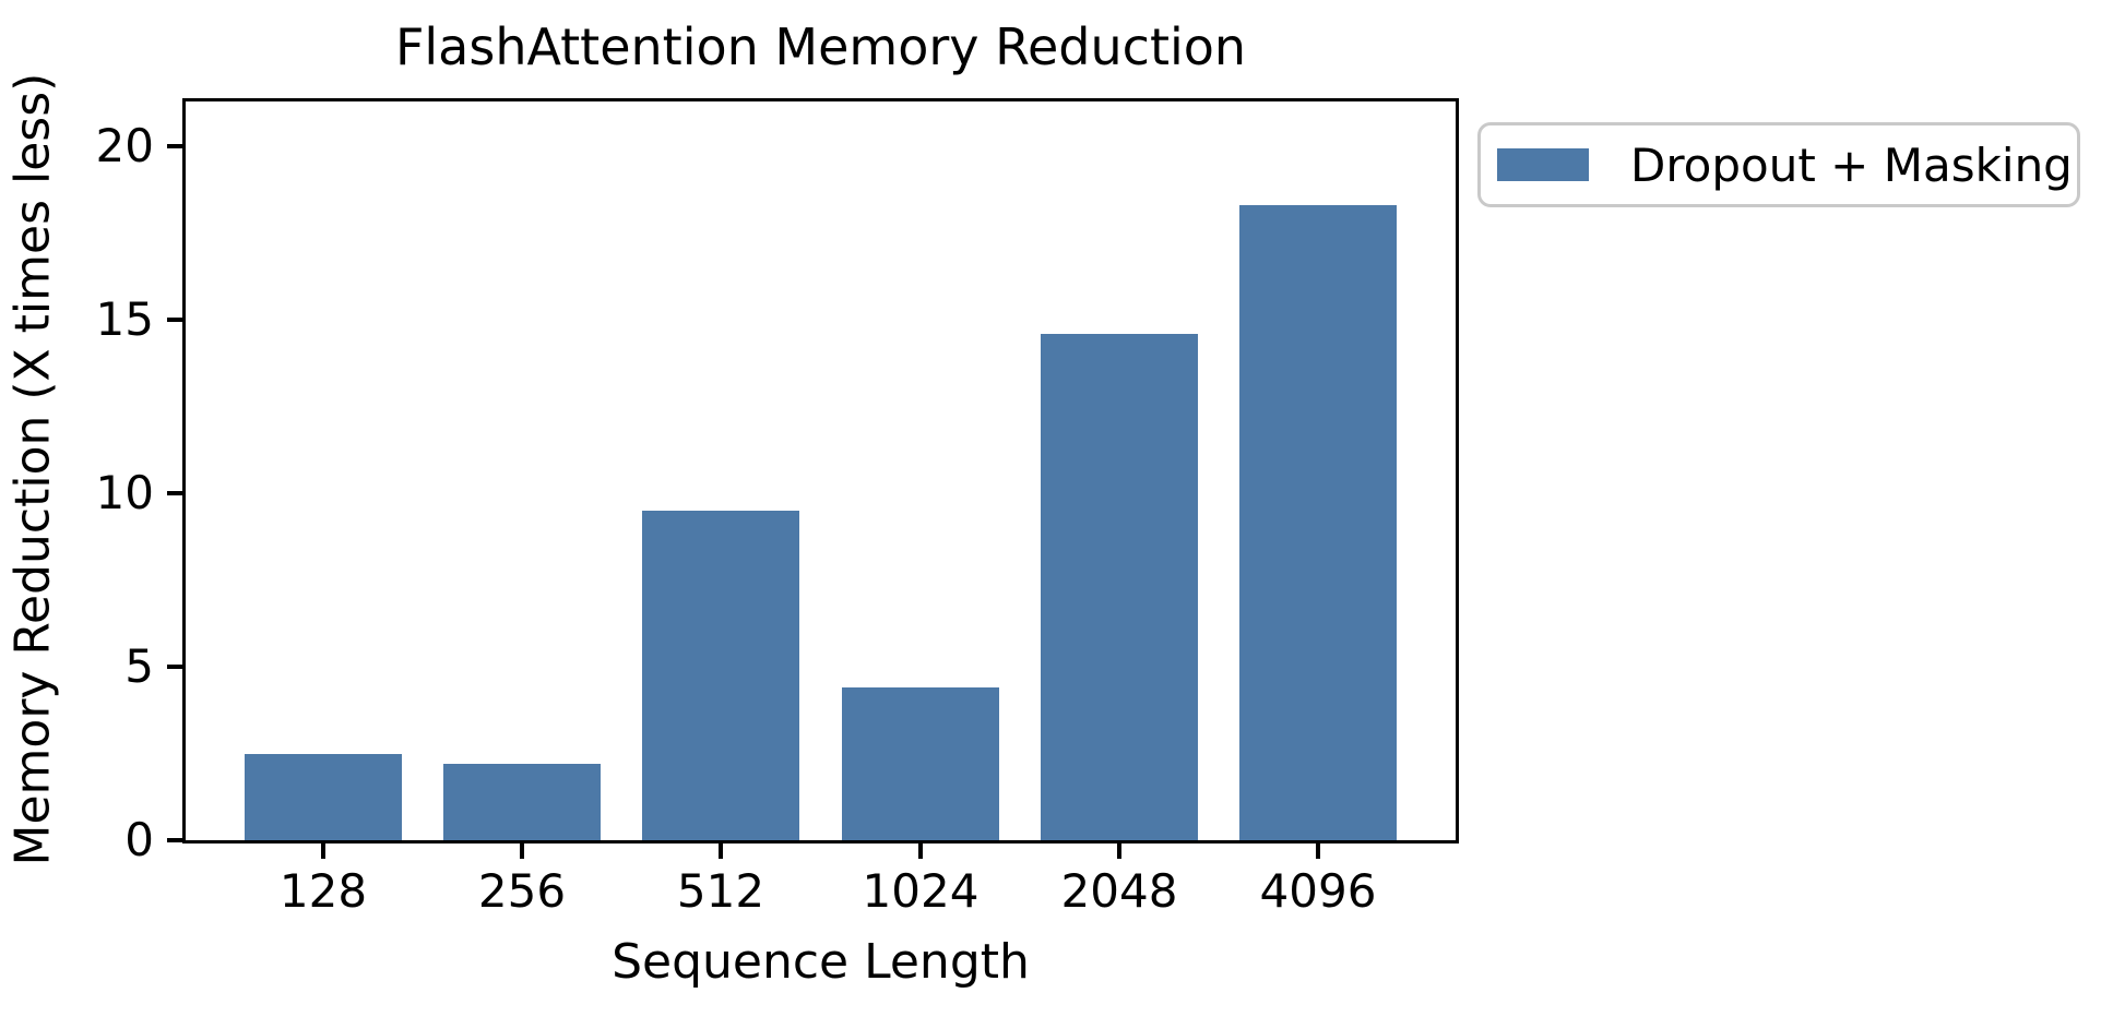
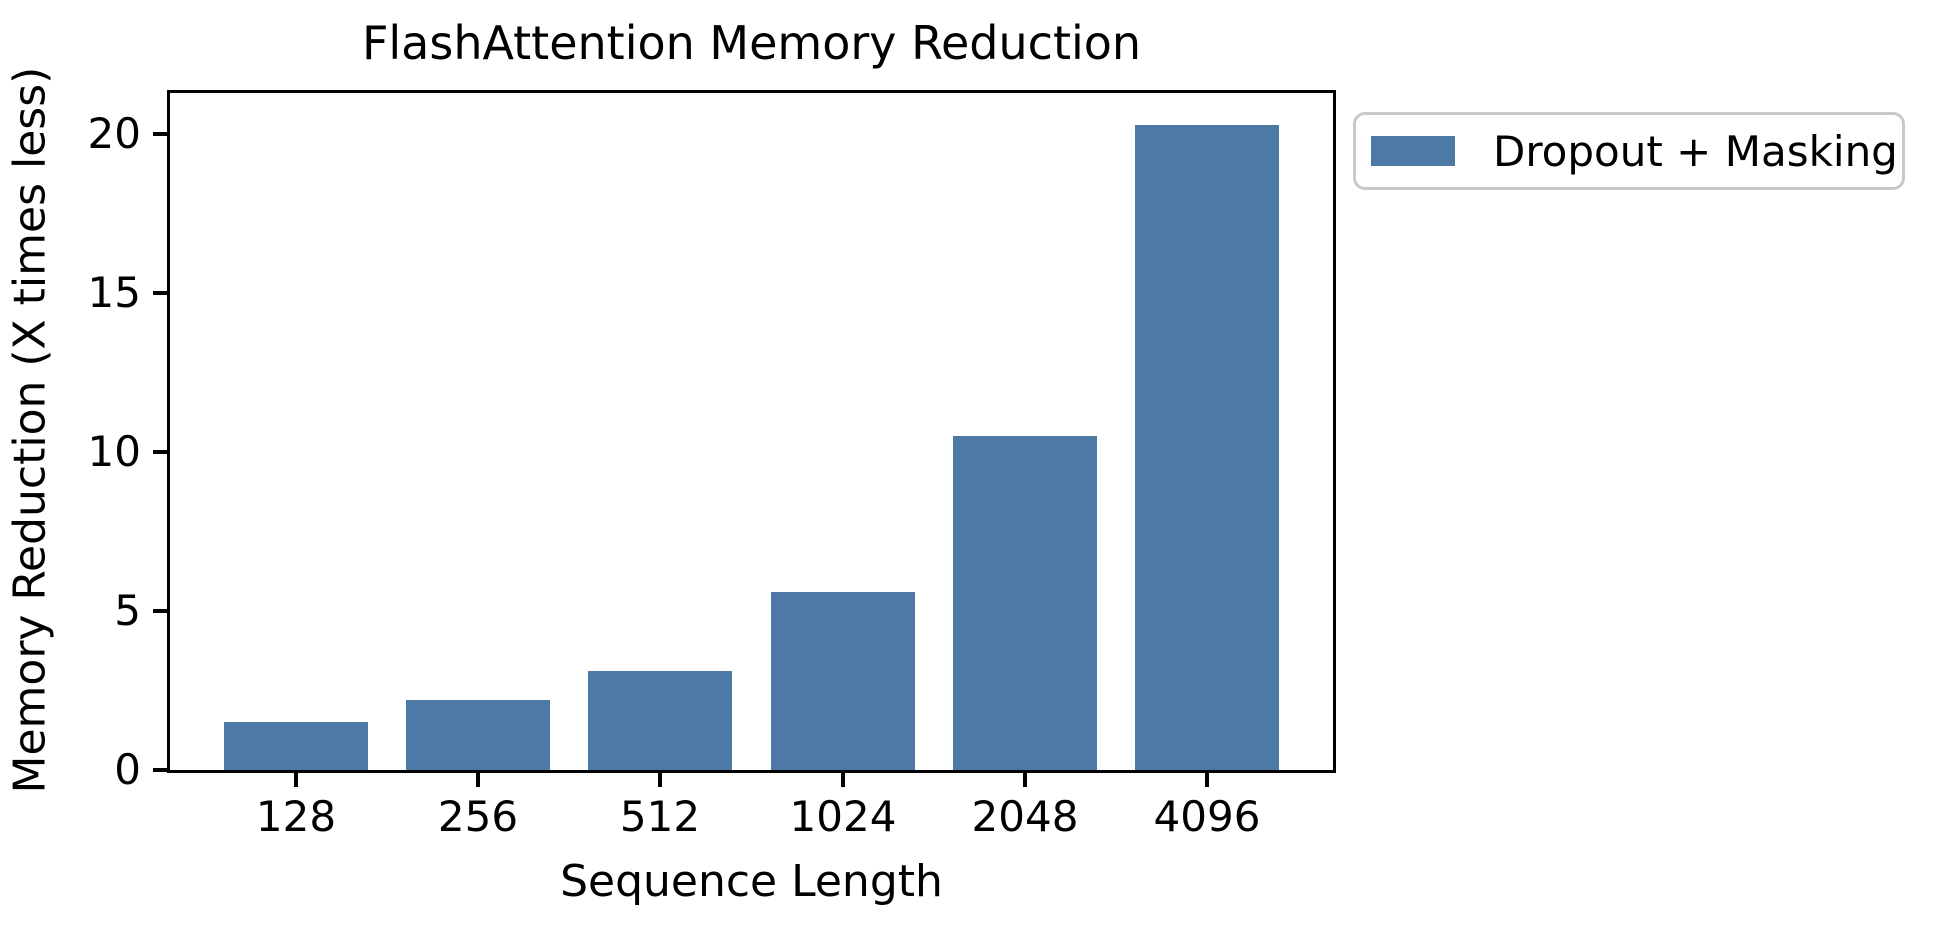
128: 2.5 -> 1.5
512: 9.5 -> 3.1
1024: 4.4 -> 5.6
2048: 14.6 -> 10.5
4096: 18.3 -> 20.3
